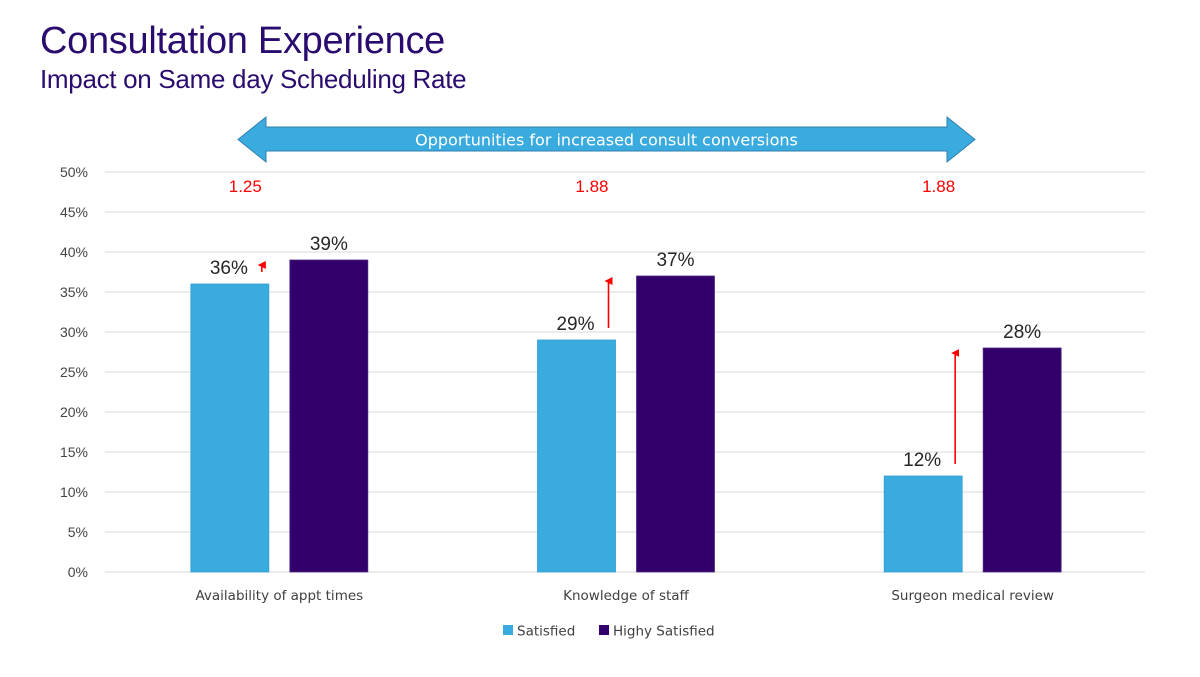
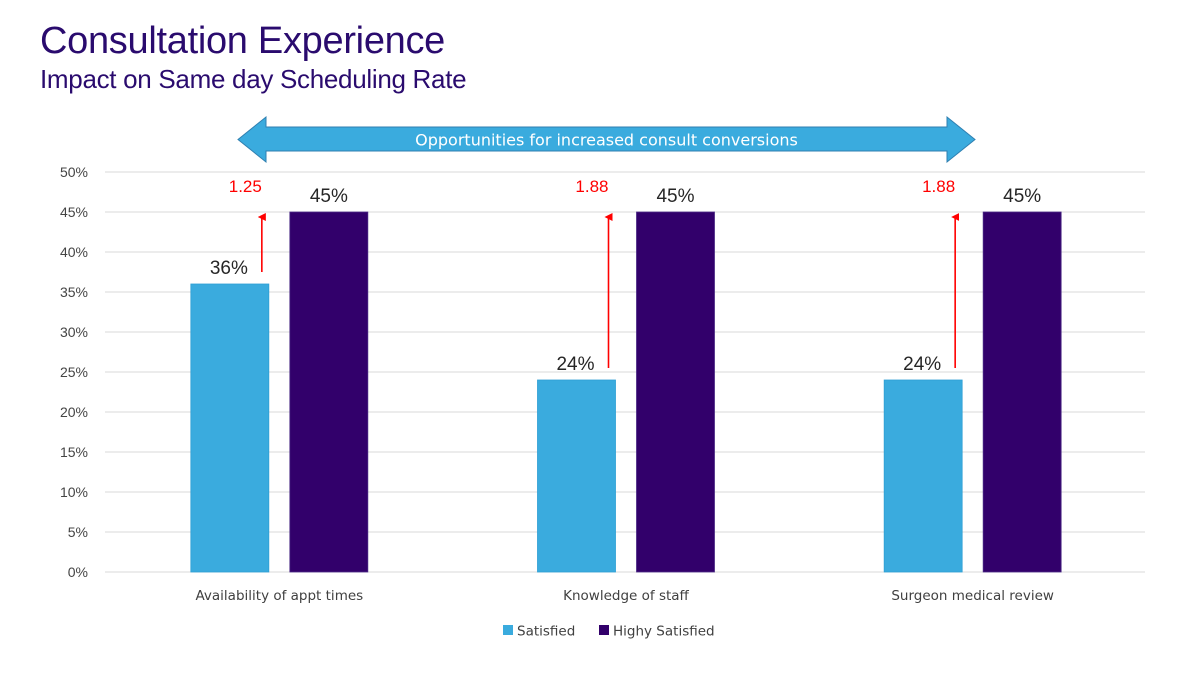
Highy Satisfied/Availability of appt times: 39% -> 45%
Satisfied/Knowledge of staff: 29% -> 24%
Highy Satisfied/Knowledge of staff: 37% -> 45%
Satisfied/Surgeon medical review: 12% -> 24%
Highy Satisfied/Surgeon medical review: 28% -> 45%
